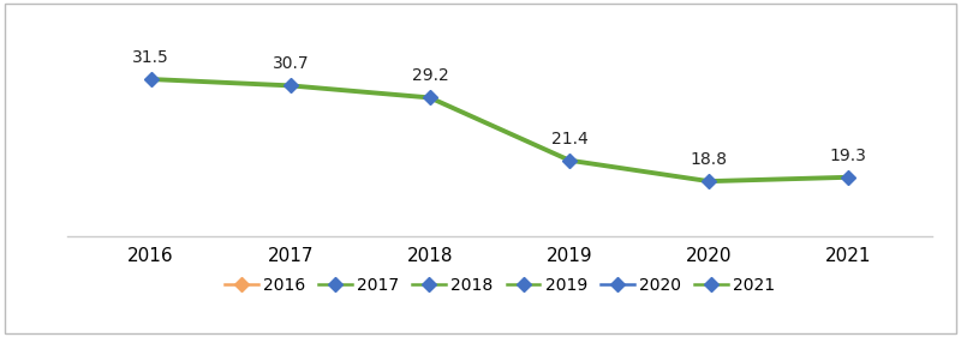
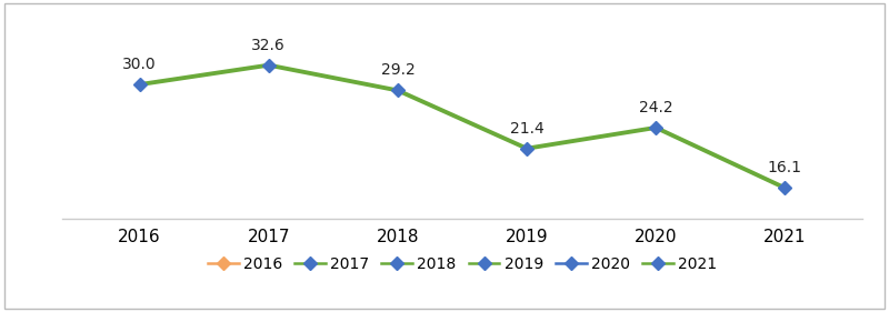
2016: 31.5 -> 30.0
2017: 30.7 -> 32.6
2020: 18.8 -> 24.2
2021: 19.3 -> 16.1
